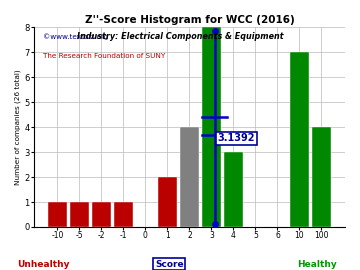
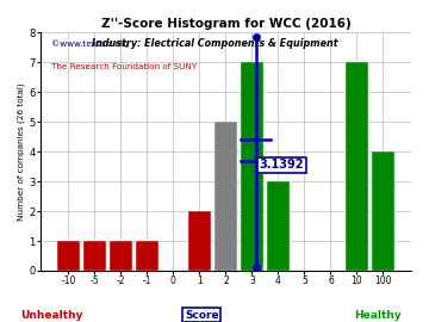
2: 4 -> 5
3: 8 -> 7
